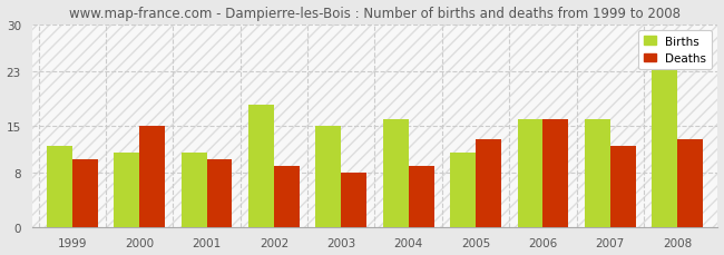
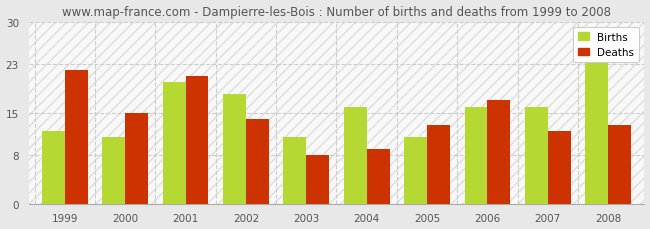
Deaths/1999: 10 -> 22
Births/2001: 11 -> 20
Deaths/2001: 10 -> 21
Deaths/2002: 9 -> 14
Births/2003: 15 -> 11
Deaths/2006: 16 -> 17
